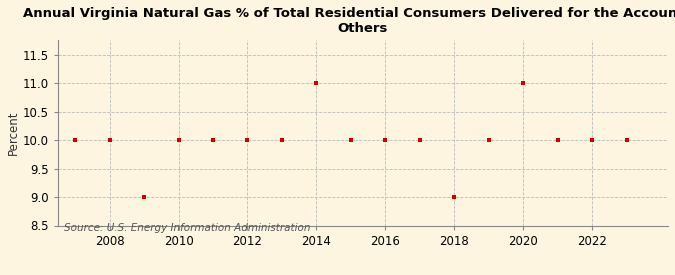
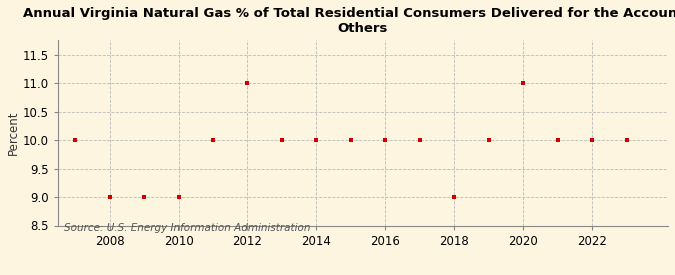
2008: 10 -> 9
2010: 10 -> 9
2012: 10 -> 11
2014: 11 -> 10
